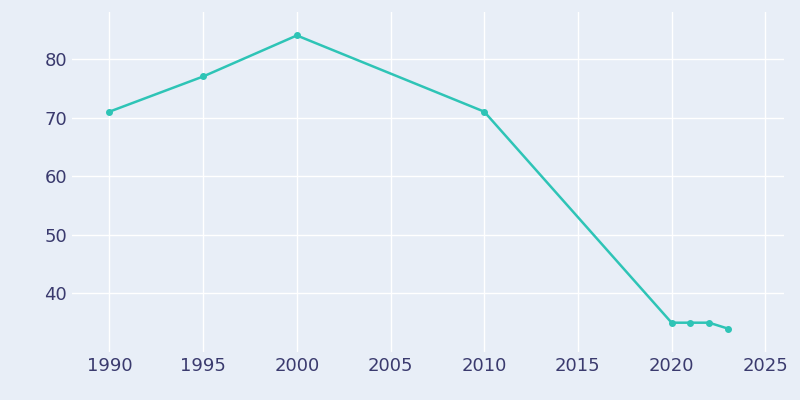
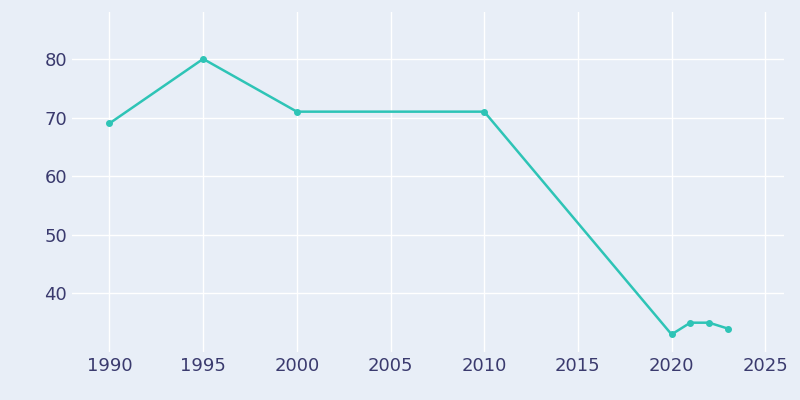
1990: 71 -> 69
1995: 77 -> 80
2000: 84 -> 71
2020: 35 -> 33
